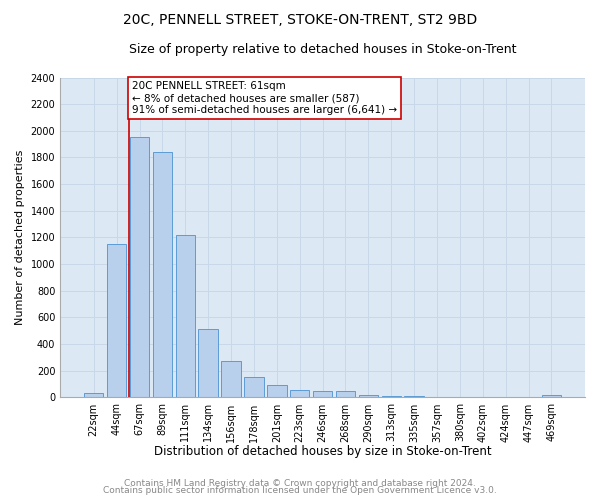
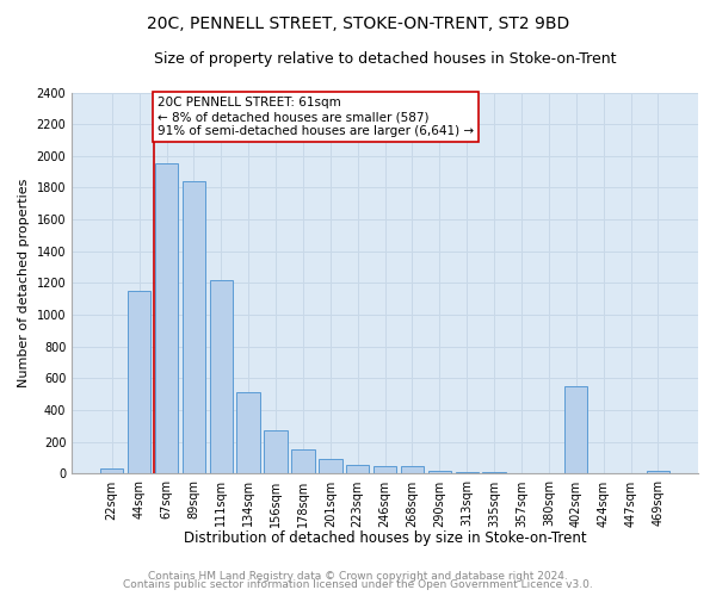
402sqm: 0 -> 550
